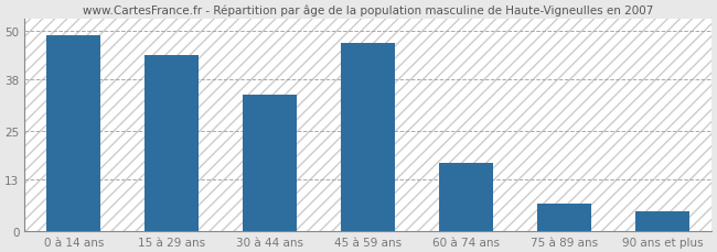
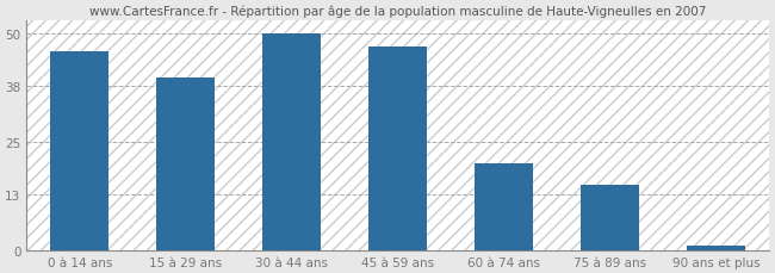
0 à 14 ans: 49 -> 46
15 à 29 ans: 44 -> 40
30 à 44 ans: 34 -> 50
60 à 74 ans: 17 -> 20
75 à 89 ans: 7 -> 15
90 ans et plus: 5 -> 1
